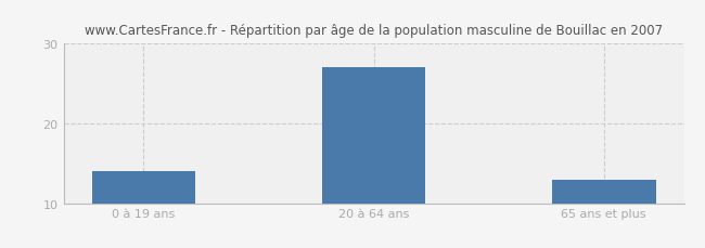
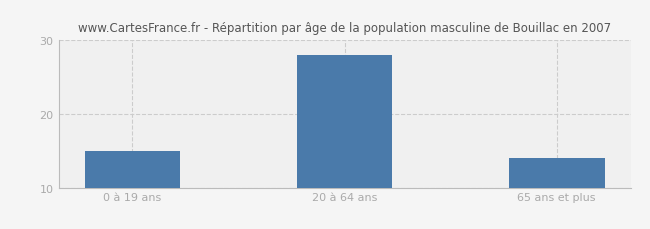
0 à 19 ans: 14 -> 15
20 à 64 ans: 27 -> 28
65 ans et plus: 13 -> 14
